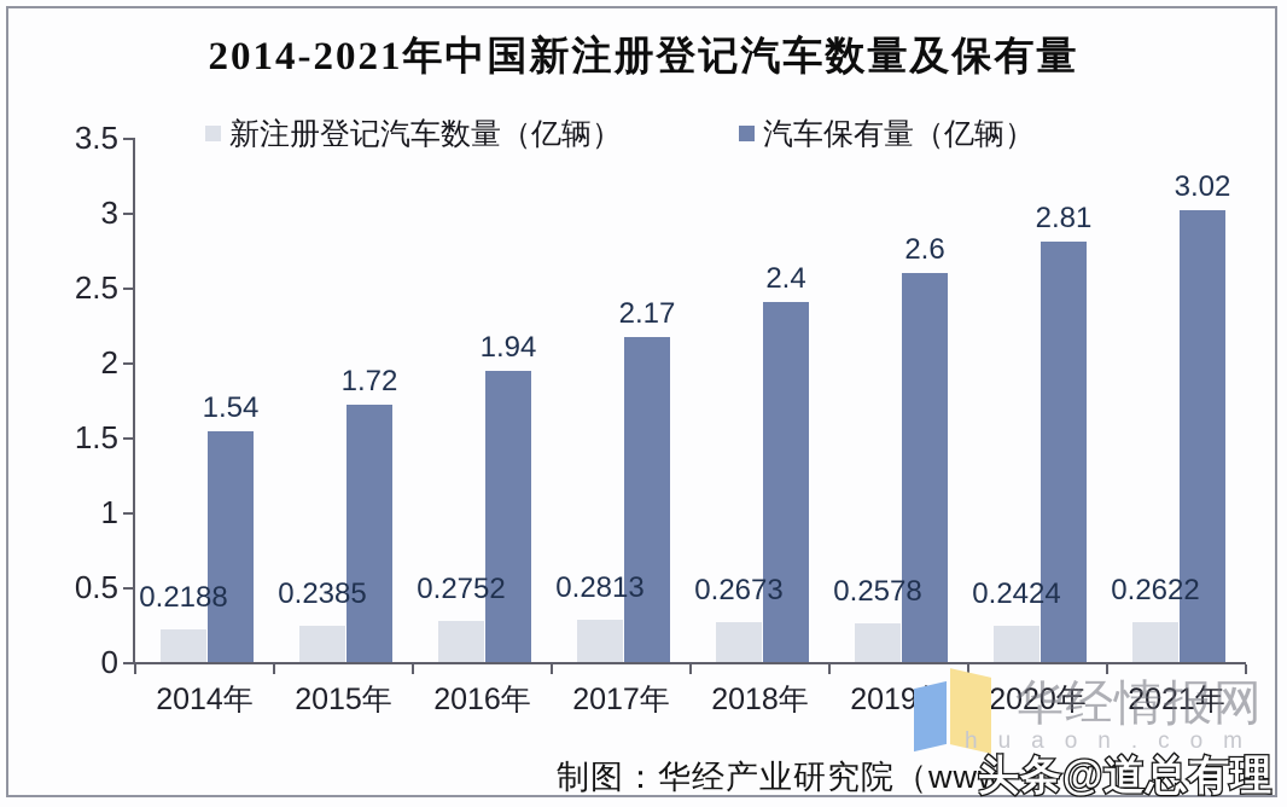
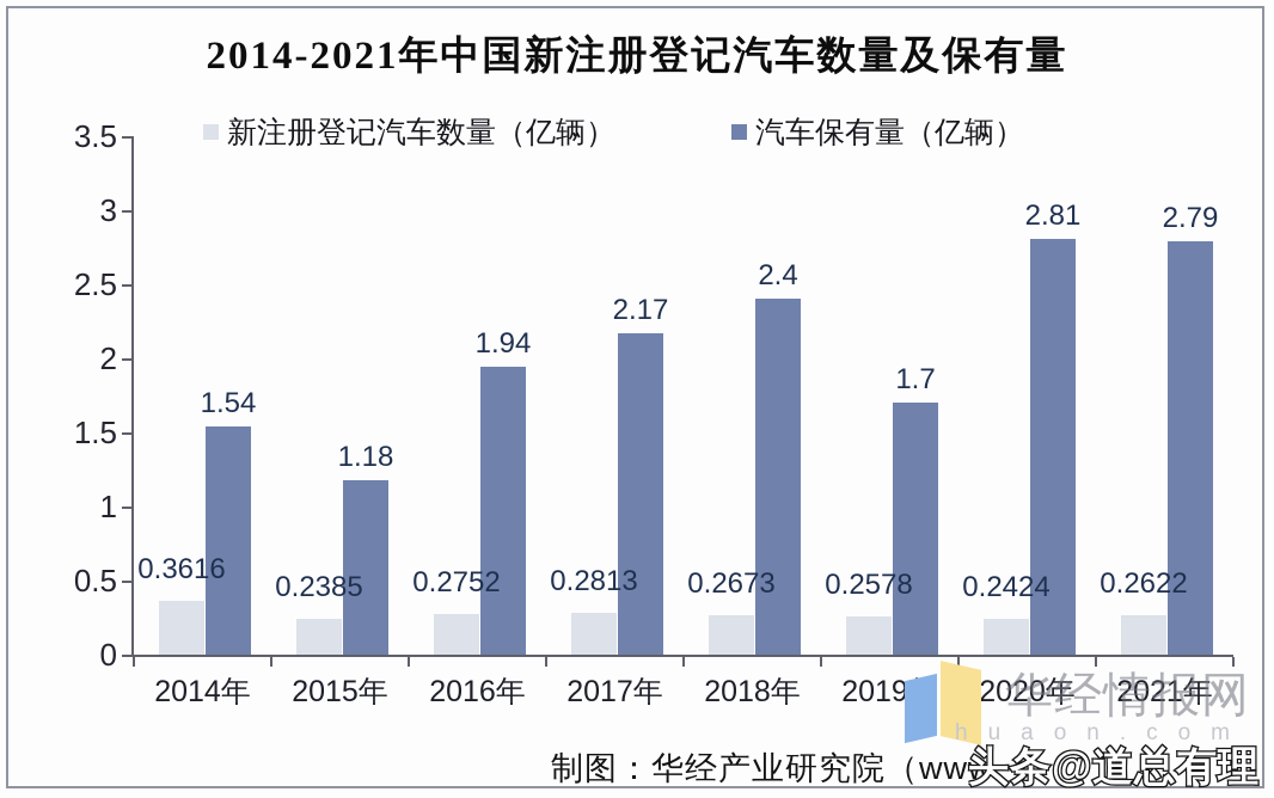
新注册登记汽车数量（亿辆）/2014年: 0.2188 -> 0.3616
汽车保有量（亿辆）/2015年: 1.72 -> 1.18
汽车保有量（亿辆）/2019年: 2.6 -> 1.7
汽车保有量（亿辆）/2021年: 3.02 -> 2.79
